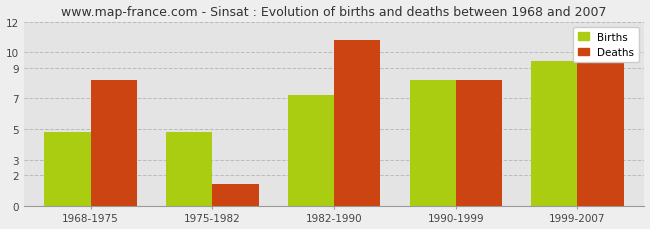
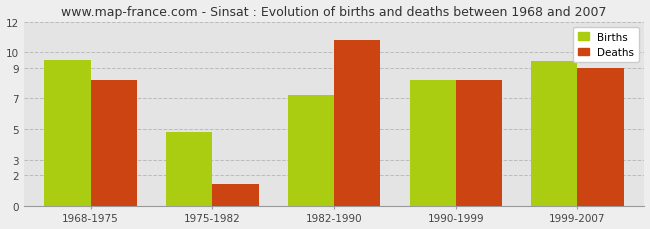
Births/1968-1975: 4.8 -> 9.5
Deaths/1999-2007: 9.4 -> 9.0
